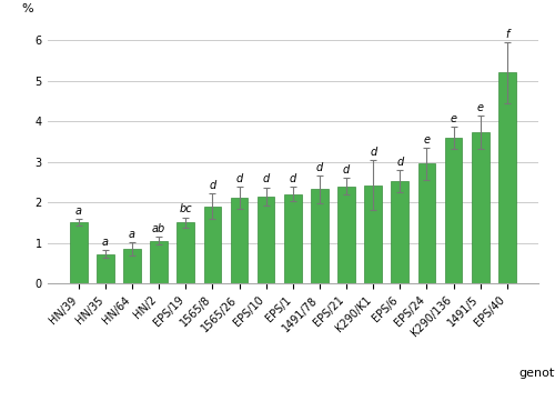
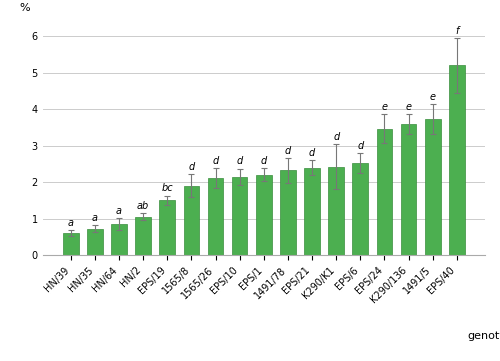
HN/39: 1.50 -> 0.60
EPS/24: 2.95 -> 3.47
